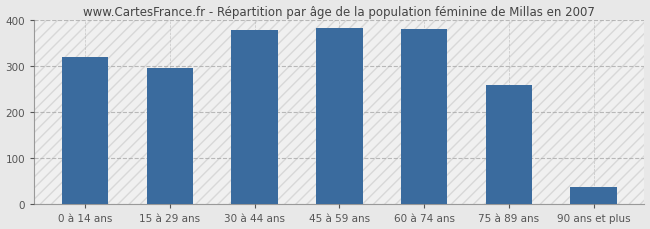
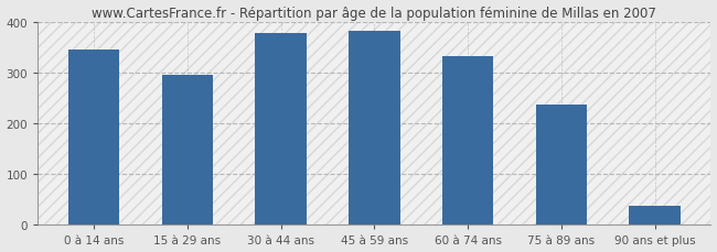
0 à 14 ans: 320 -> 345
60 à 74 ans: 380 -> 333
75 à 89 ans: 260 -> 238
